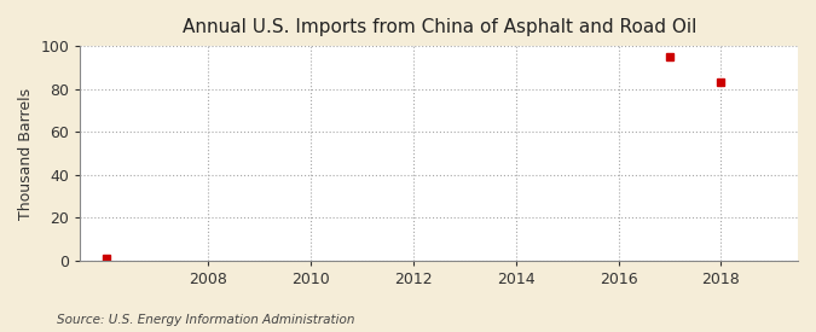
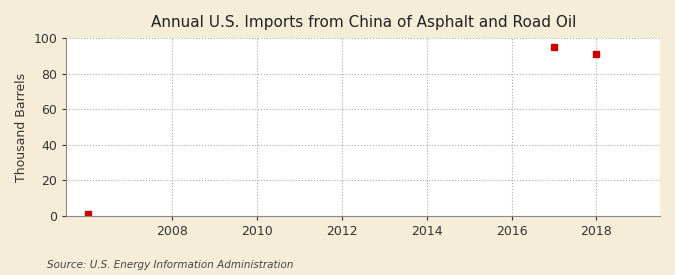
2018: 83 -> 91
